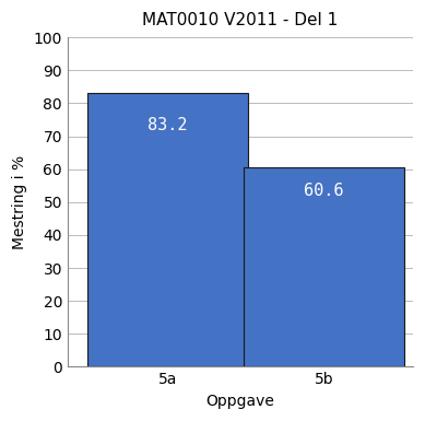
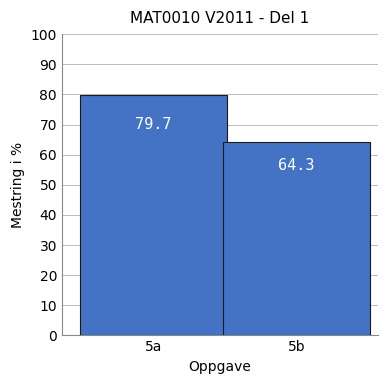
5a: 83.2 -> 79.7
5b: 60.6 -> 64.3
